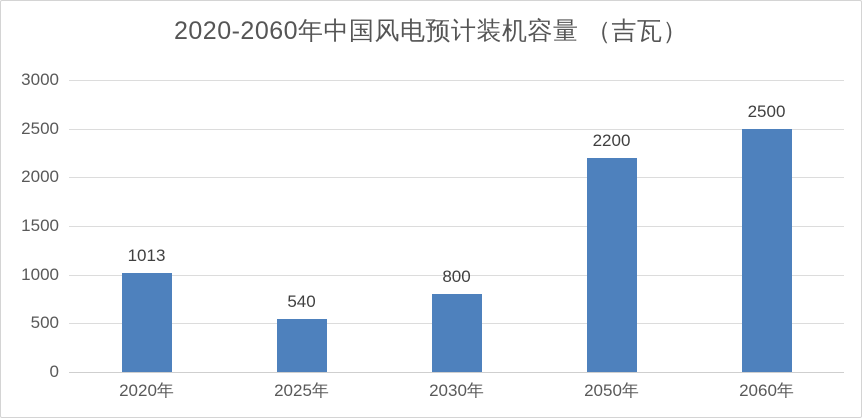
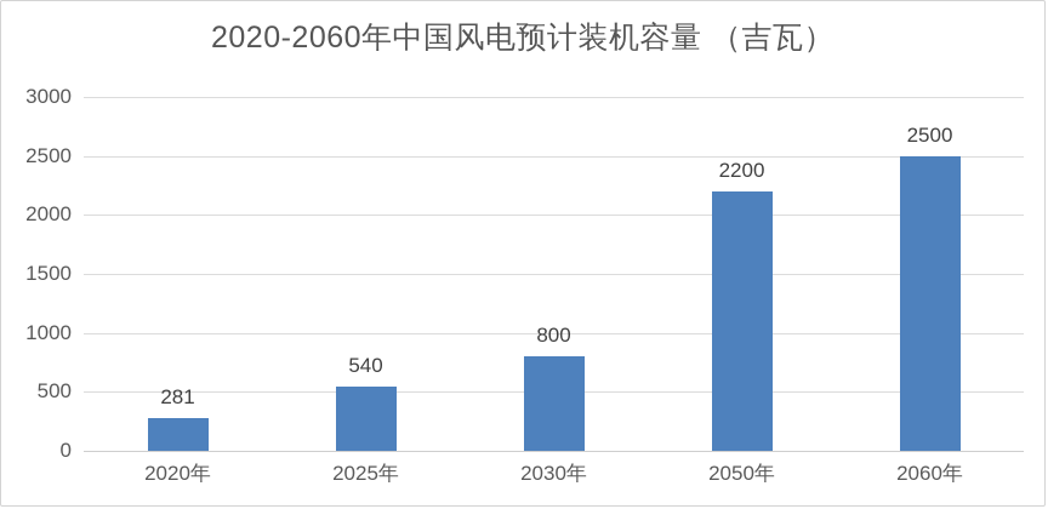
2020年: 1013 -> 281
